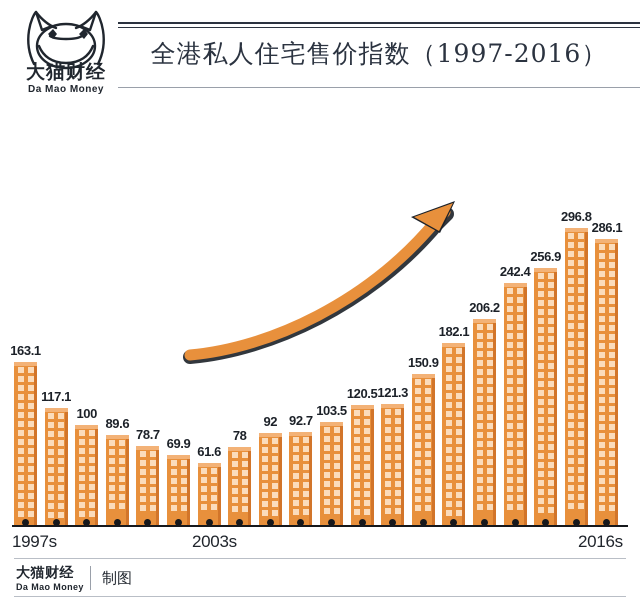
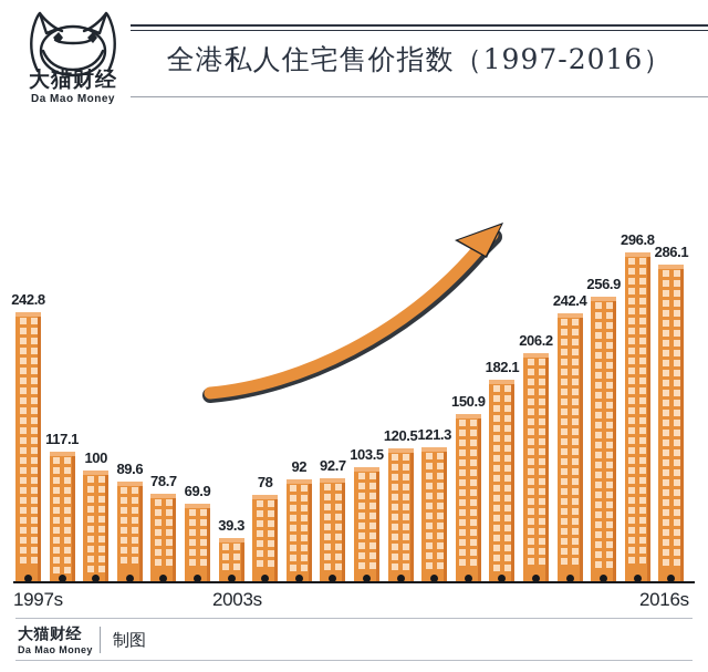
1997s: 163.1 -> 242.8
2003s: 61.6 -> 39.3
